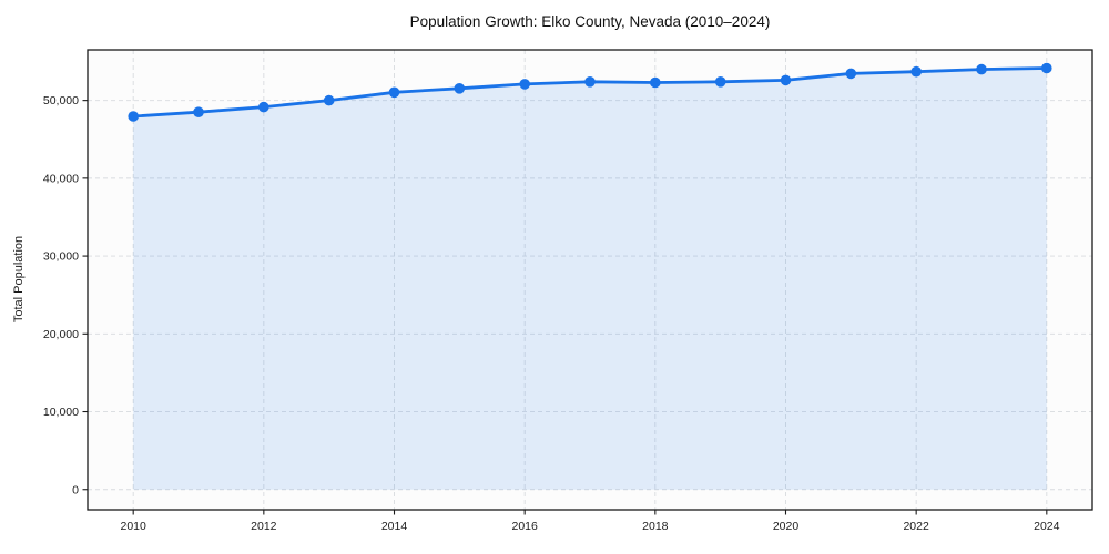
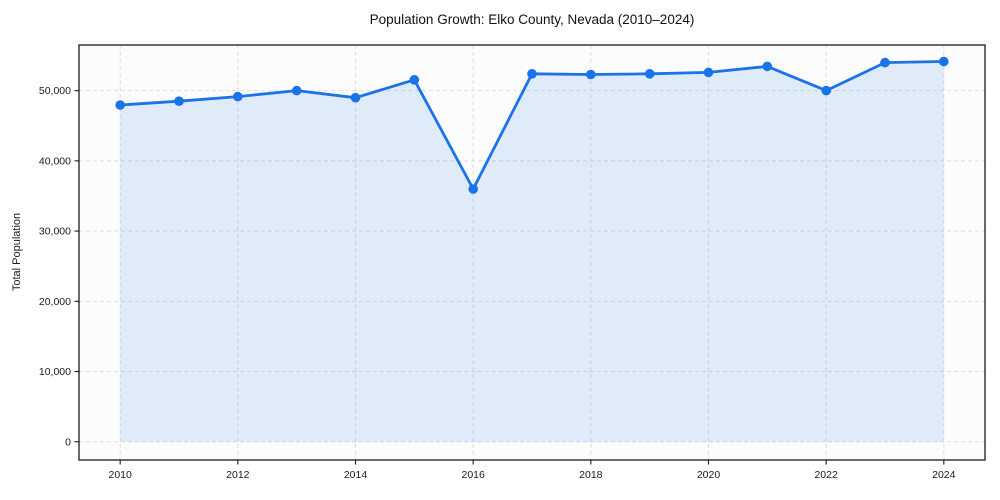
2014: 51000 -> 49000
2016: 52000 -> 36000
2022: 54000 -> 50000
